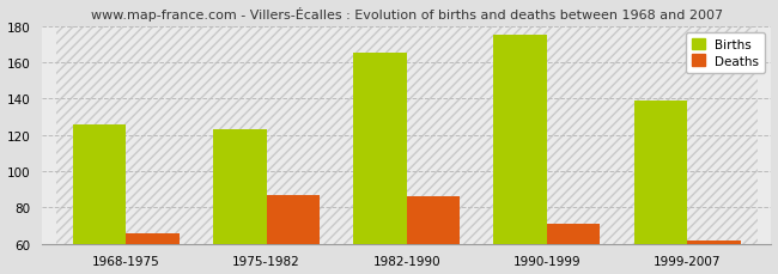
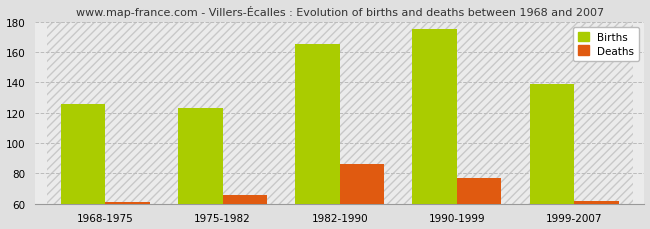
Deaths/1968-1975: 66 -> 61
Deaths/1975-1982: 87 -> 66
Deaths/1990-1999: 71 -> 77
